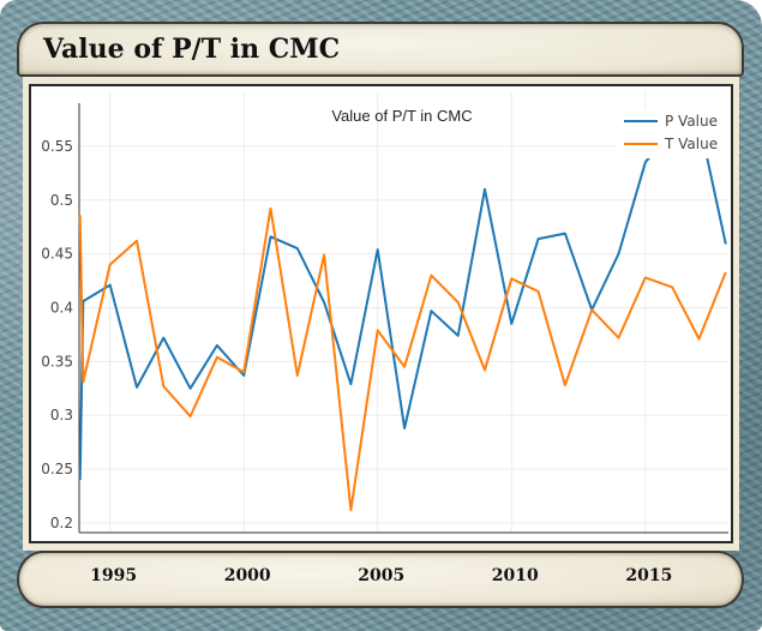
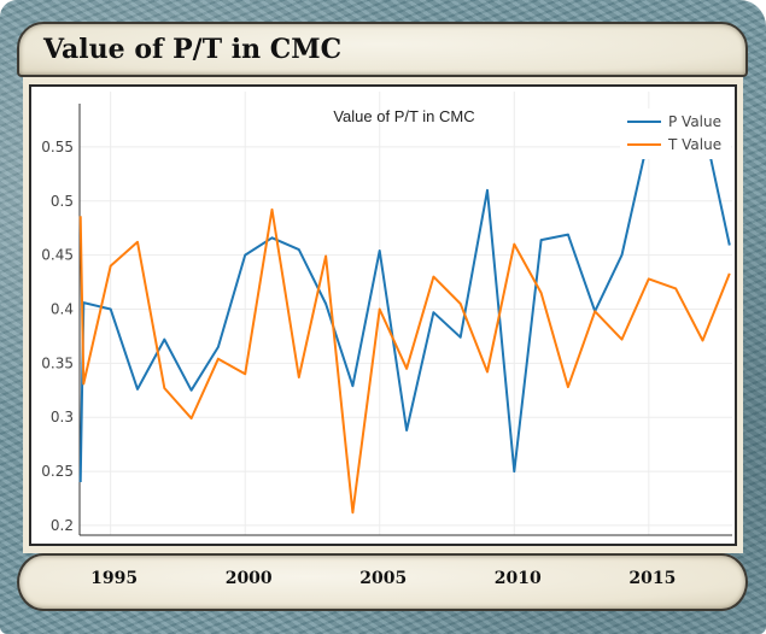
P Value/1995: 0.42 -> 0.40
P Value/2000: 0.34 -> 0.45
T Value/2005: 0.38 -> 0.40
P Value/2010: 0.39 -> 0.25
T Value/2010: 0.43 -> 0.46
P Value/2015: 0.54 -> 0.56
